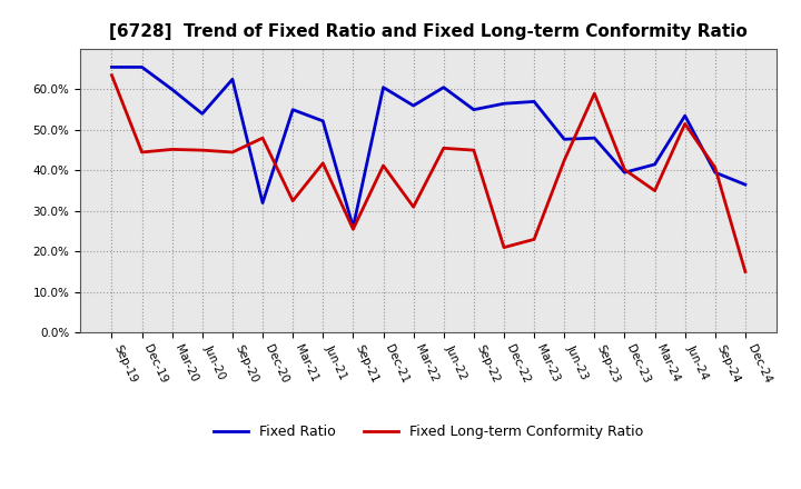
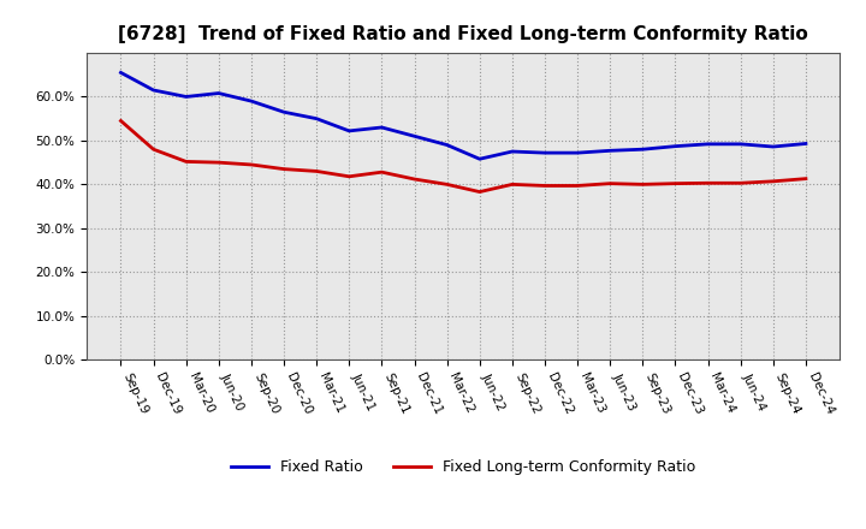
Fixed Long-term Conformity Ratio/Sep-19: 63.5% -> 54.5%
Fixed Ratio/Dec-19: 65.5% -> 61.5%
Fixed Long-term Conformity Ratio/Dec-19: 44.5% -> 48.0%
Fixed Ratio/Jun-20: 54.0% -> 60.8%
Fixed Ratio/Sep-20: 62.5% -> 59.0%
Fixed Ratio/Dec-20: 32.0% -> 56.5%
Fixed Long-term Conformity Ratio/Dec-20: 48.0% -> 43.5%
Fixed Long-term Conformity Ratio/Mar-21: 32.5% -> 43.0%
Fixed Ratio/Sep-21: 26.0% -> 53.0%
Fixed Long-term Conformity Ratio/Sep-21: 25.5% -> 42.8%
Fixed Ratio/Dec-21: 60.5% -> 51.0%
Fixed Ratio/Mar-22: 56.0% -> 49.0%
Fixed Long-term Conformity Ratio/Mar-22: 31.0% -> 40.0%
Fixed Ratio/Jun-22: 60.5% -> 45.8%
Fixed Long-term Conformity Ratio/Jun-22: 45.5% -> 38.3%
Fixed Ratio/Sep-22: 55.0% -> 47.5%
Fixed Long-term Conformity Ratio/Sep-22: 45.0% -> 40.0%
Fixed Ratio/Dec-22: 56.5% -> 47.2%
Fixed Long-term Conformity Ratio/Dec-22: 21.0% -> 39.7%
Fixed Ratio/Mar-23: 57.0% -> 47.2%
Fixed Long-term Conformity Ratio/Mar-23: 23.0% -> 39.7%
Fixed Long-term Conformity Ratio/Jun-23: 42.5% -> 40.2%
Fixed Long-term Conformity Ratio/Sep-23: 59.0% -> 40.0%
Fixed Ratio/Dec-23: 39.5% -> 48.7%
Fixed Ratio/Mar-24: 41.5% -> 49.2%
Fixed Long-term Conformity Ratio/Mar-24: 35.0% -> 40.3%
Fixed Ratio/Jun-24: 53.5% -> 49.2%
Fixed Long-term Conformity Ratio/Jun-24: 51.5% -> 40.3%
Fixed Ratio/Sep-24: 39.5% -> 48.6%
Fixed Ratio/Dec-24: 36.5% -> 49.3%
Fixed Long-term Conformity Ratio/Dec-24: 15.0% -> 41.3%
